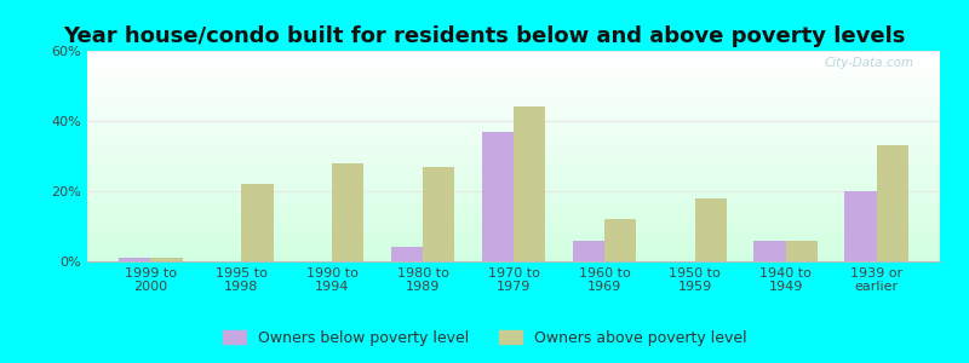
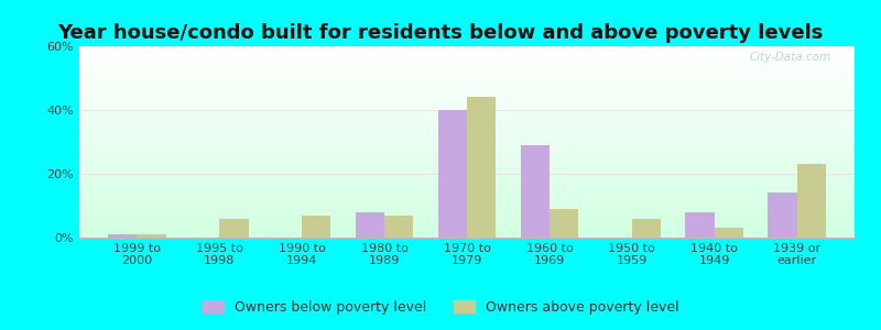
Owners above poverty level/1995 to 1998: 22% -> 6%
Owners above poverty level/1990 to 1994: 28% -> 7%
Owners below poverty level/1980 to 1989: 4% -> 8%
Owners above poverty level/1980 to 1989: 27% -> 7%
Owners below poverty level/1970 to 1979: 37% -> 40%
Owners below poverty level/1960 to 1969: 6% -> 29%
Owners above poverty level/1960 to 1969: 12% -> 9%
Owners above poverty level/1950 to 1959: 18% -> 6%
Owners below poverty level/1940 to 1949: 6% -> 8%
Owners above poverty level/1940 to 1949: 6% -> 3%
Owners below poverty level/1939 or earlier: 20% -> 14%
Owners above poverty level/1939 or earlier: 33% -> 23%
